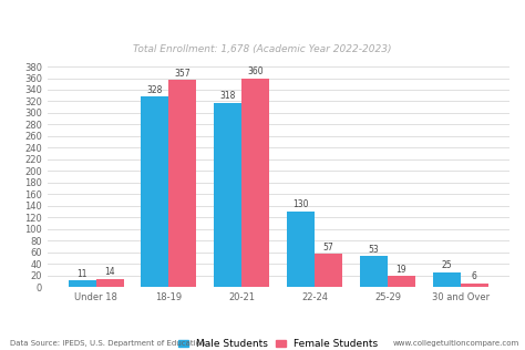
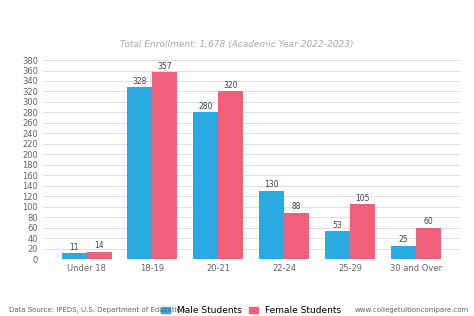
Male Students/20-21: 318 -> 280
Female Students/20-21: 360 -> 320
Female Students/22-24: 57 -> 88
Female Students/25-29: 19 -> 105
Female Students/30 and Over: 6 -> 60
